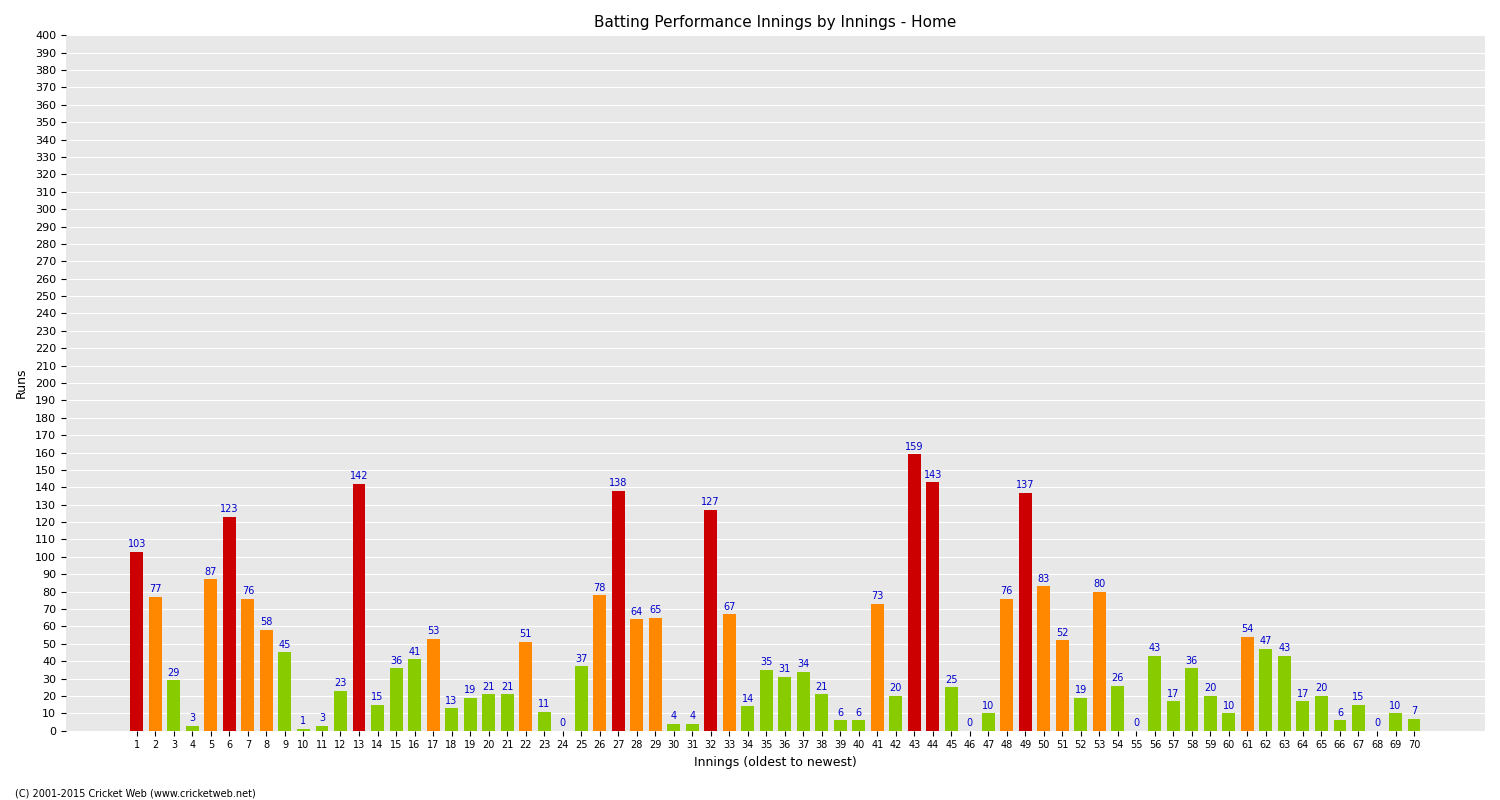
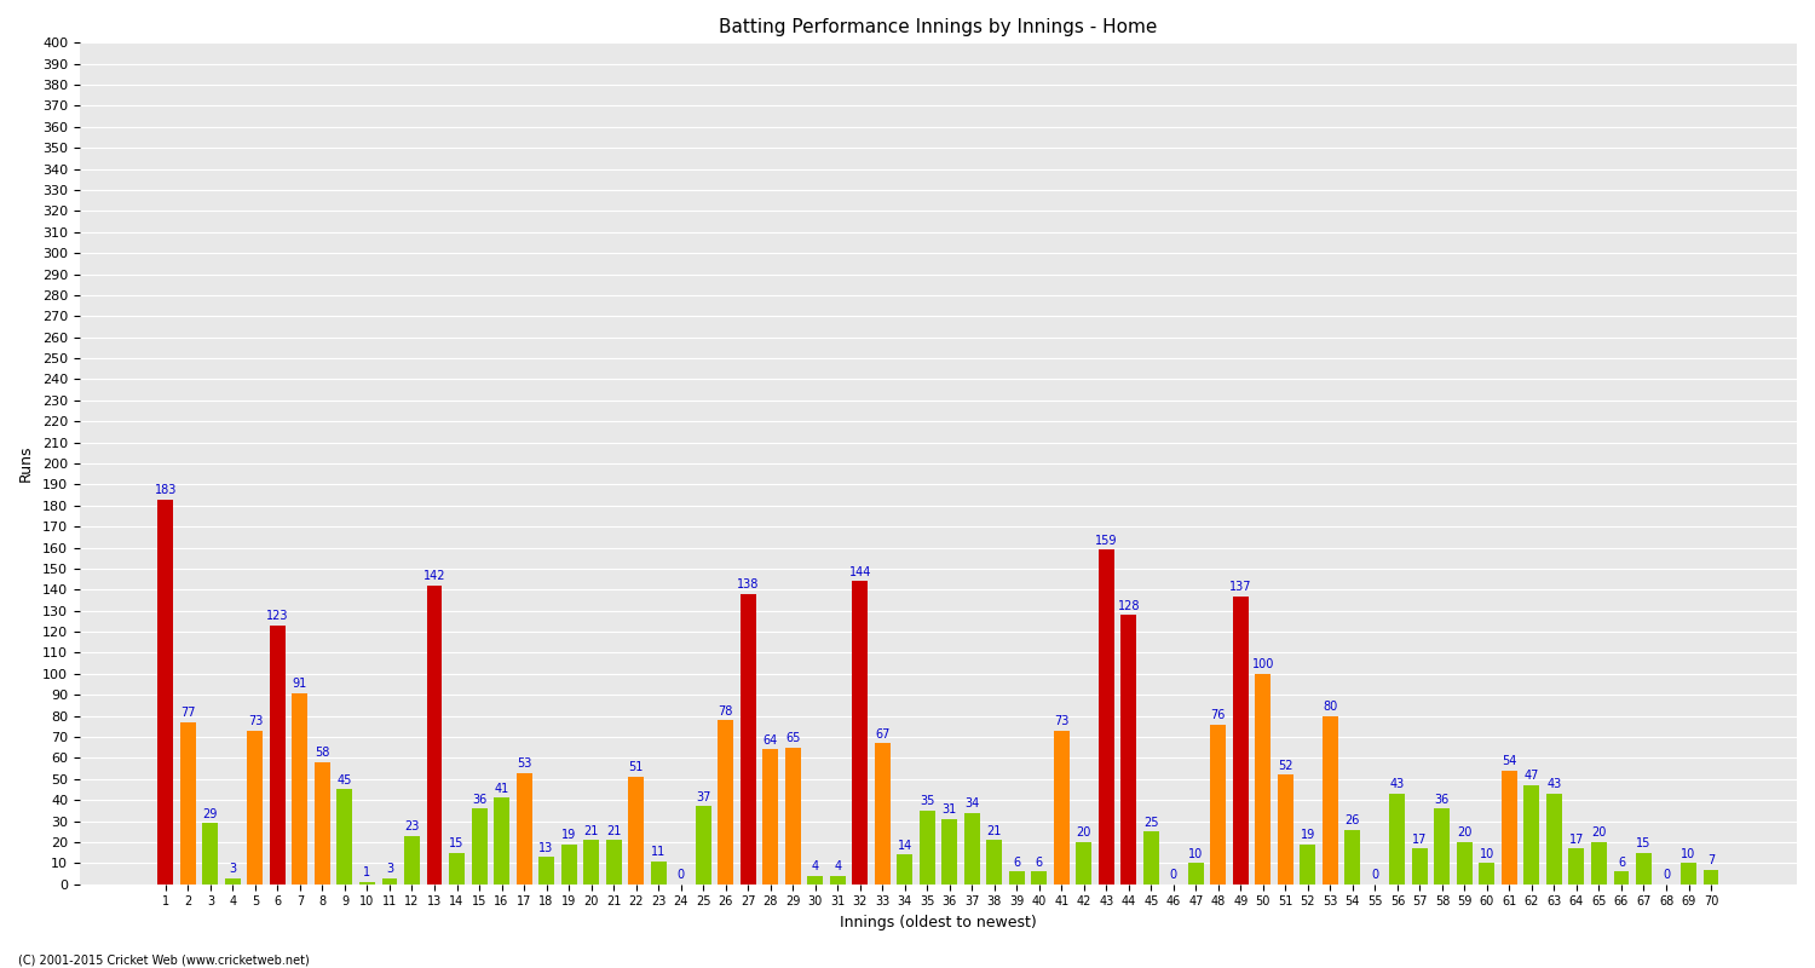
1: 103 -> 183
5: 87 -> 73
7: 76 -> 91
32: 127 -> 144
44: 143 -> 128
50: 83 -> 100
